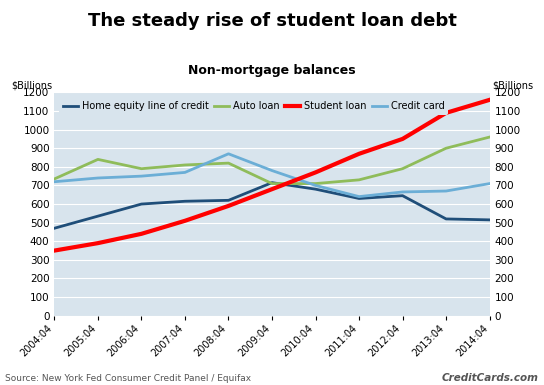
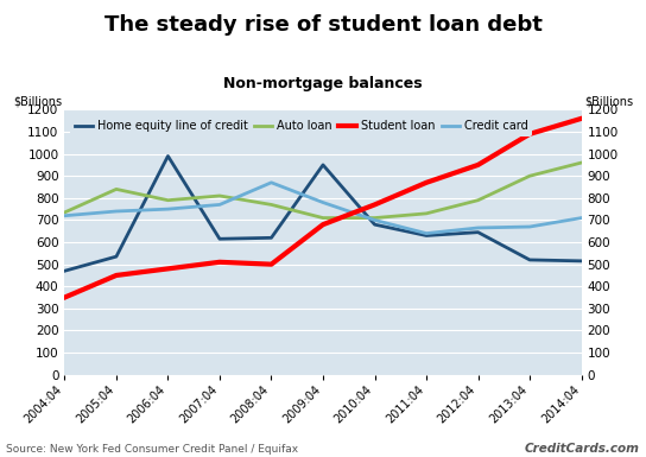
Student loan/2005:04: 390 -> 450
Home equity line of credit/2006:04: 600 -> 990
Student loan/2006:04: 440 -> 480
Auto loan/2008:04: 820 -> 770
Student loan/2008:04: 590 -> 500
Home equity line of credit/2009:04: 720 -> 950
